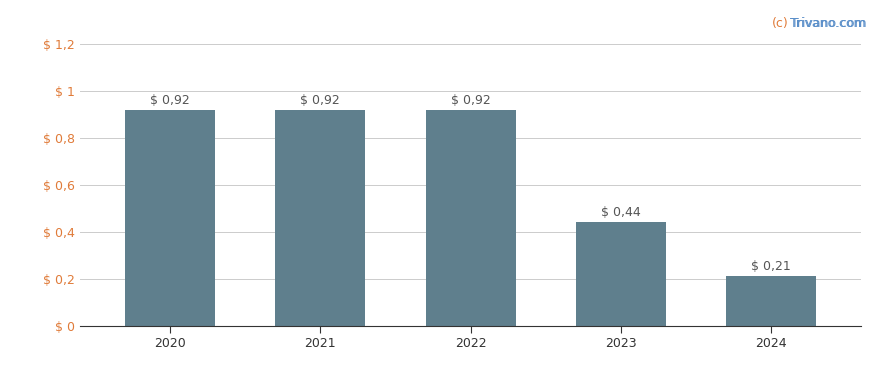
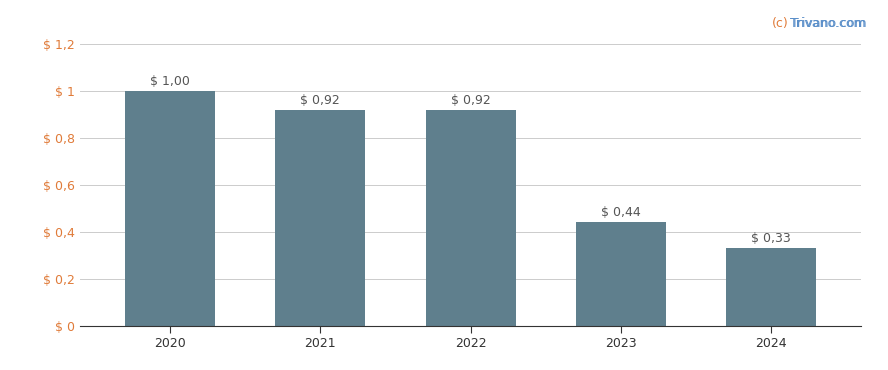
2020: 0,92 -> 1,00
2024: 0,21 -> 0,33
